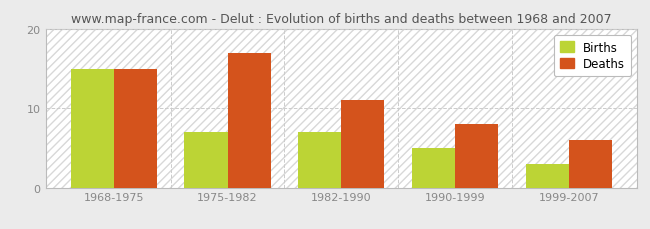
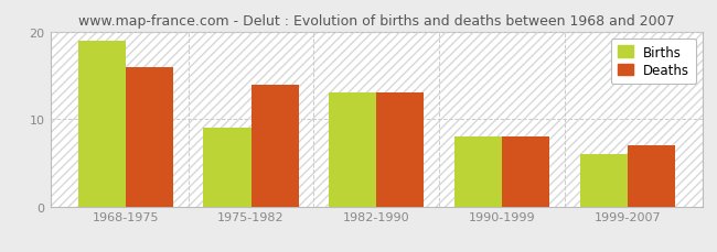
Births/1968-1975: 15 -> 19
Deaths/1968-1975: 15 -> 16
Births/1975-1982: 7 -> 9
Deaths/1975-1982: 17 -> 14
Births/1982-1990: 7 -> 13
Deaths/1982-1990: 11 -> 13
Births/1990-1999: 5 -> 8
Births/1999-2007: 3 -> 6
Deaths/1999-2007: 6 -> 7
